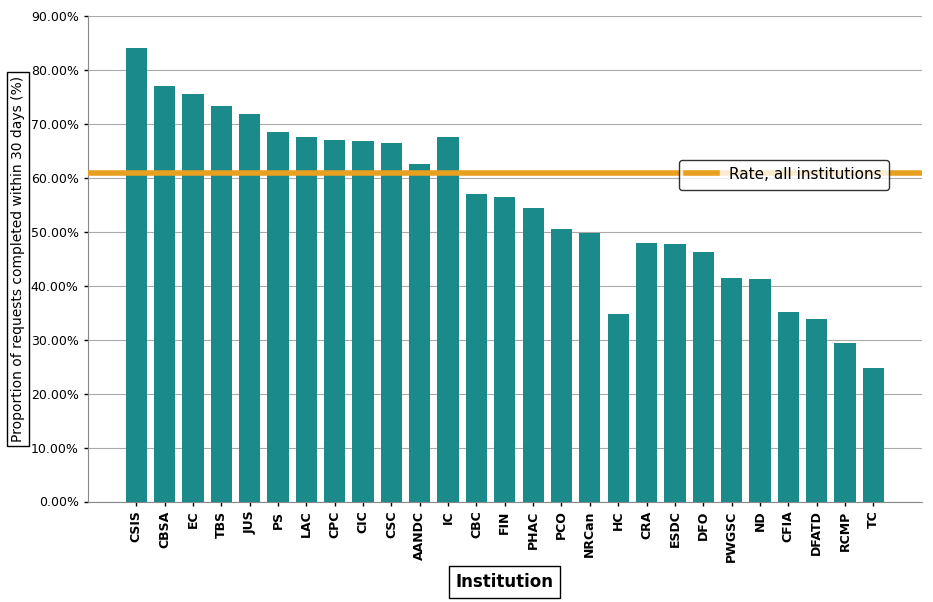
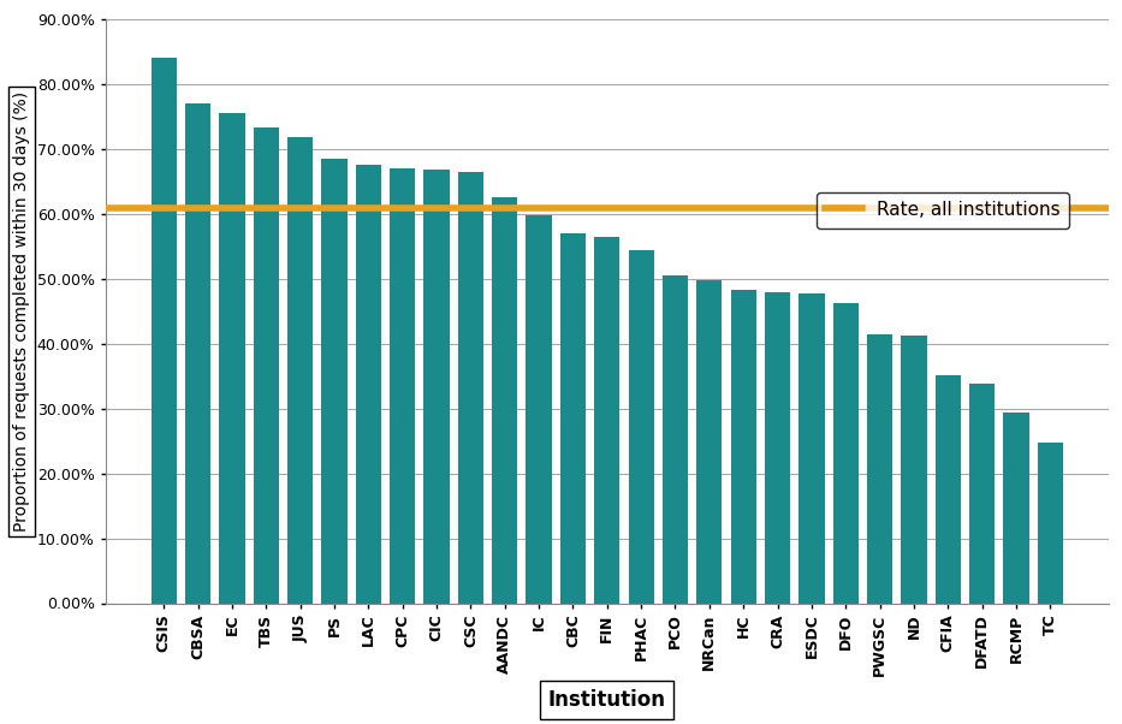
IC: 67.6% -> 59.8%
HC: 34.8% -> 48.3%
